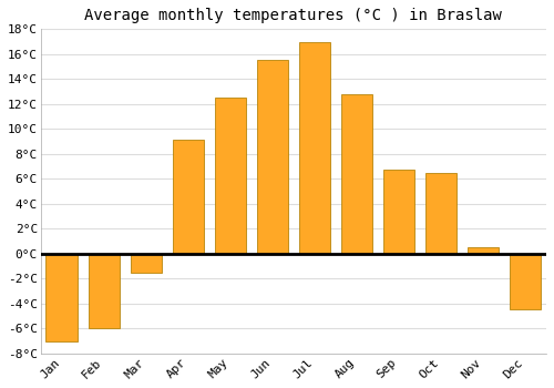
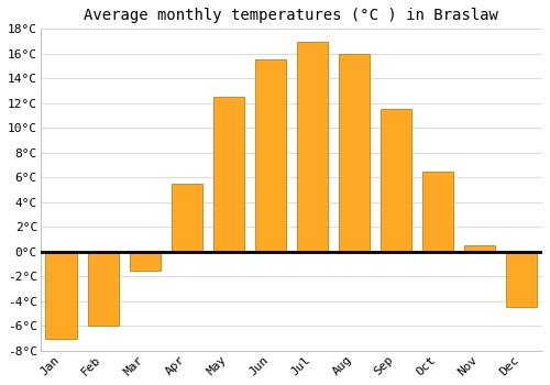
Apr: 9.1°C -> 5.5°C
Aug: 12.8°C -> 16.0°C
Sep: 6.7°C -> 11.5°C
